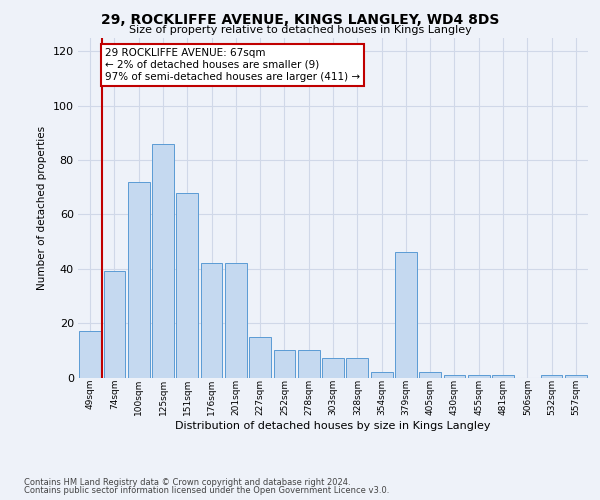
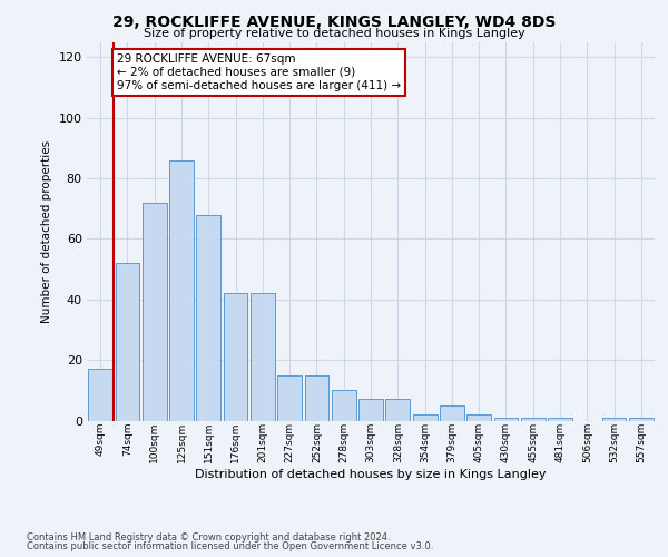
74sqm: 39 -> 52
252sqm: 10 -> 15
379sqm: 46 -> 5
